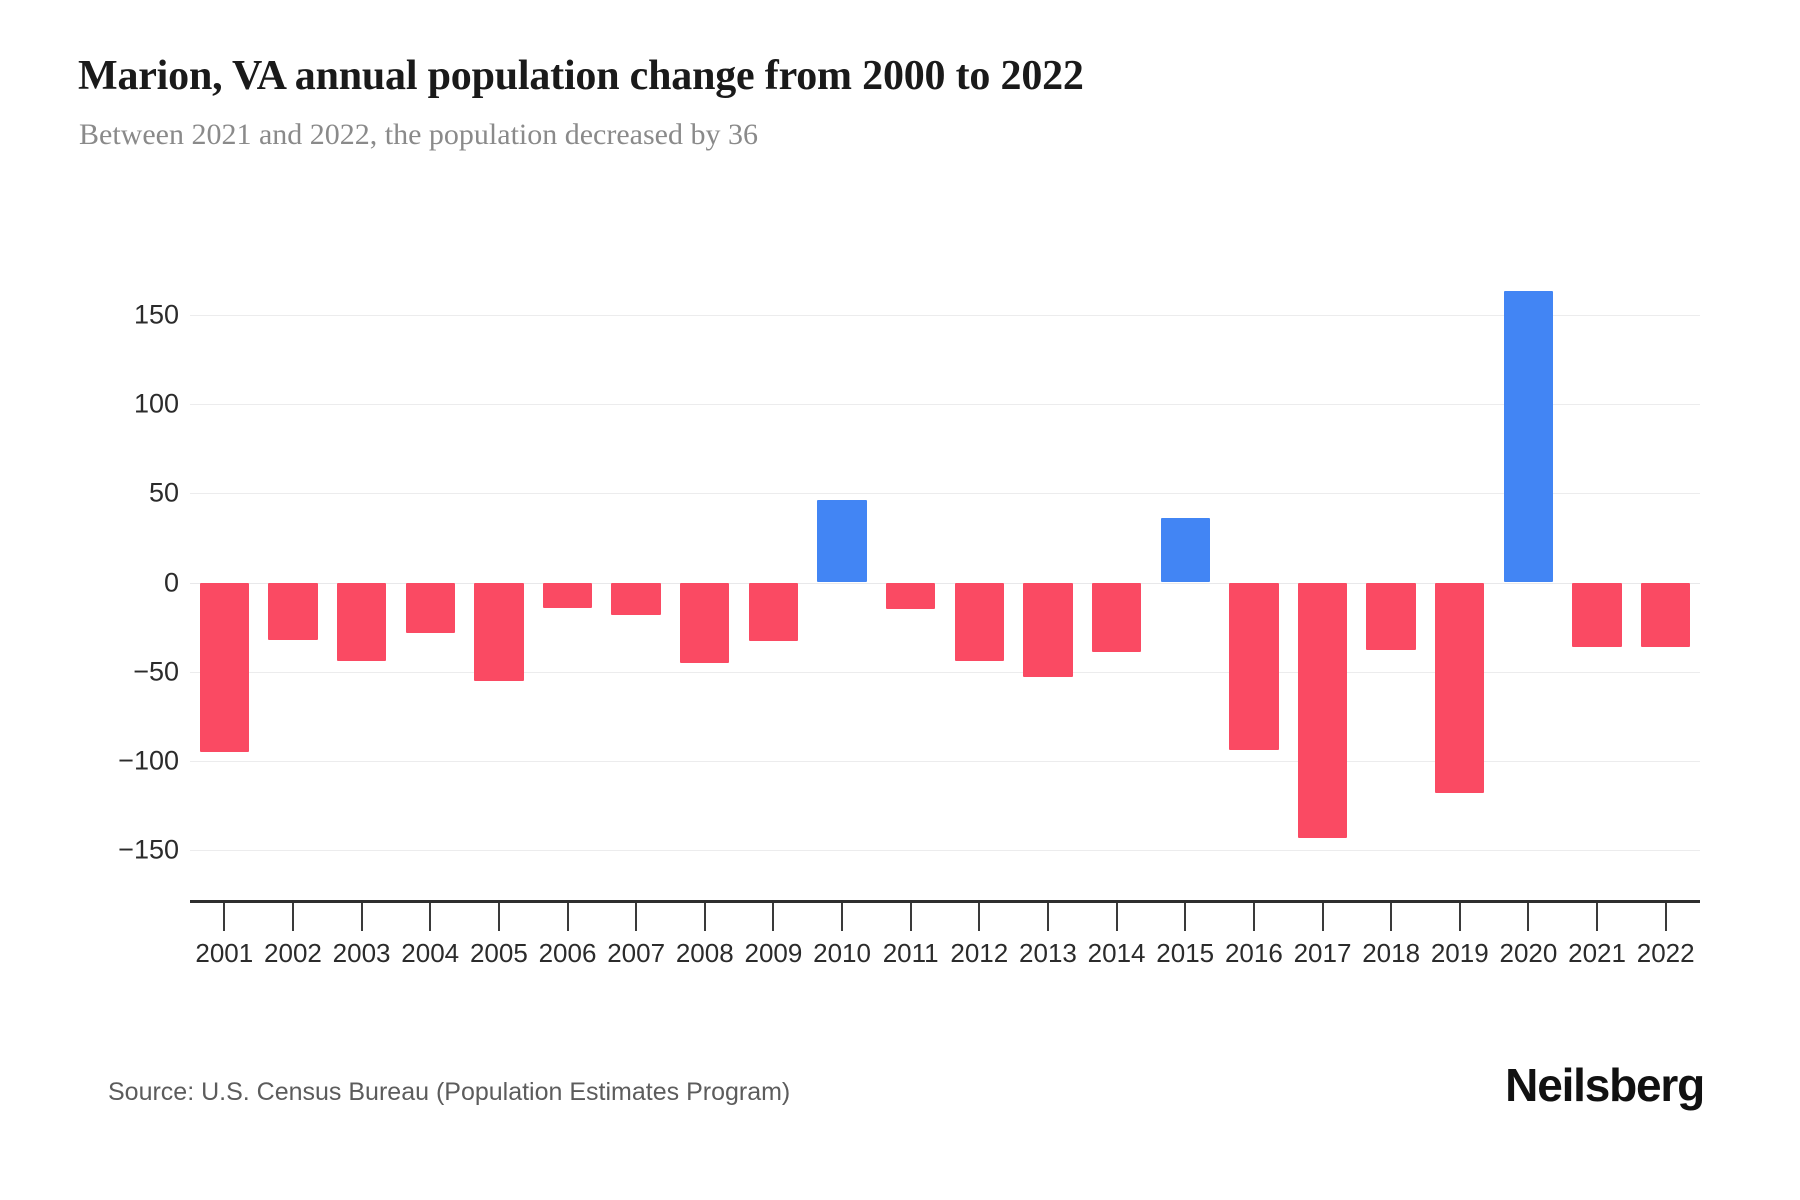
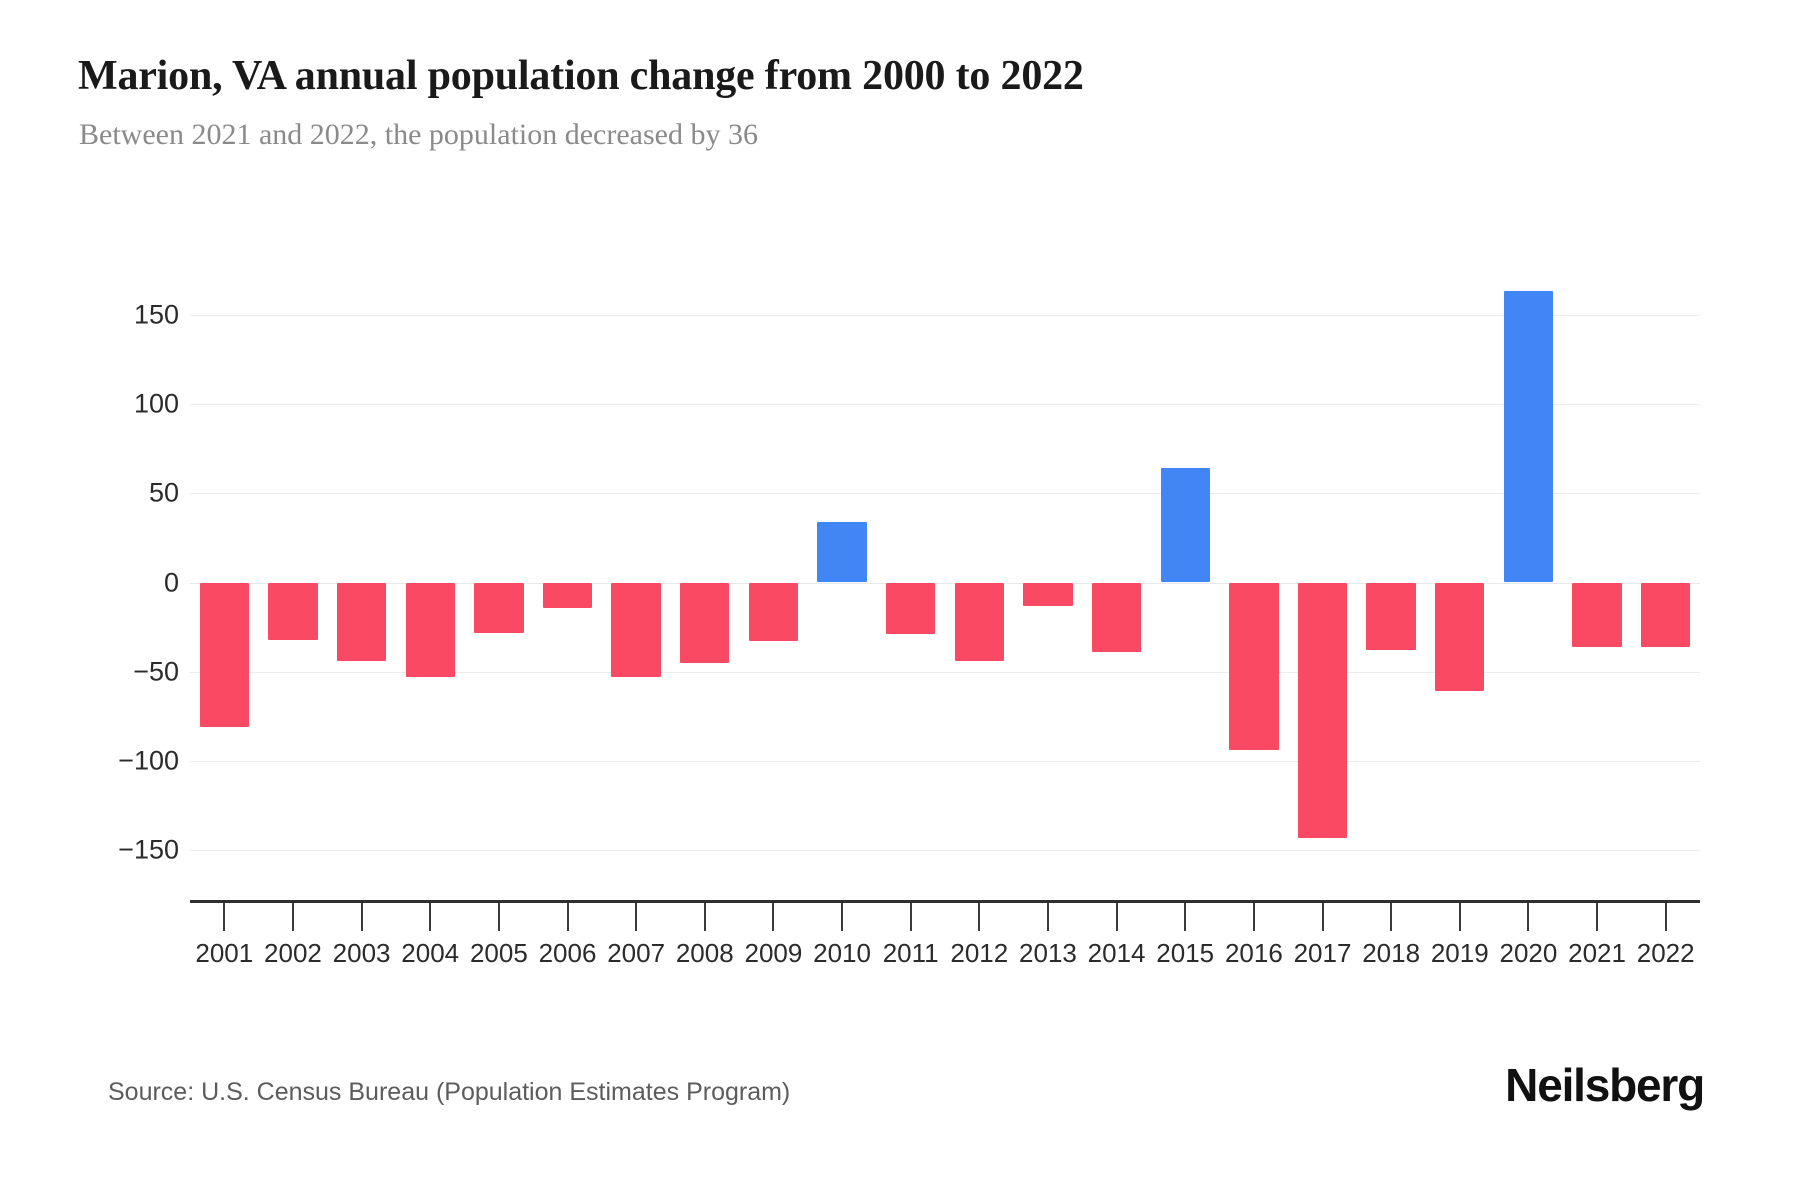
2001: -95 -> -81
2004: -28 -> -53
2005: -55 -> -28
2007: -18 -> -53
2010: 46 -> 34
2011: -15 -> -29
2013: -53 -> -13
2015: 36 -> 64
2019: -118 -> -61
